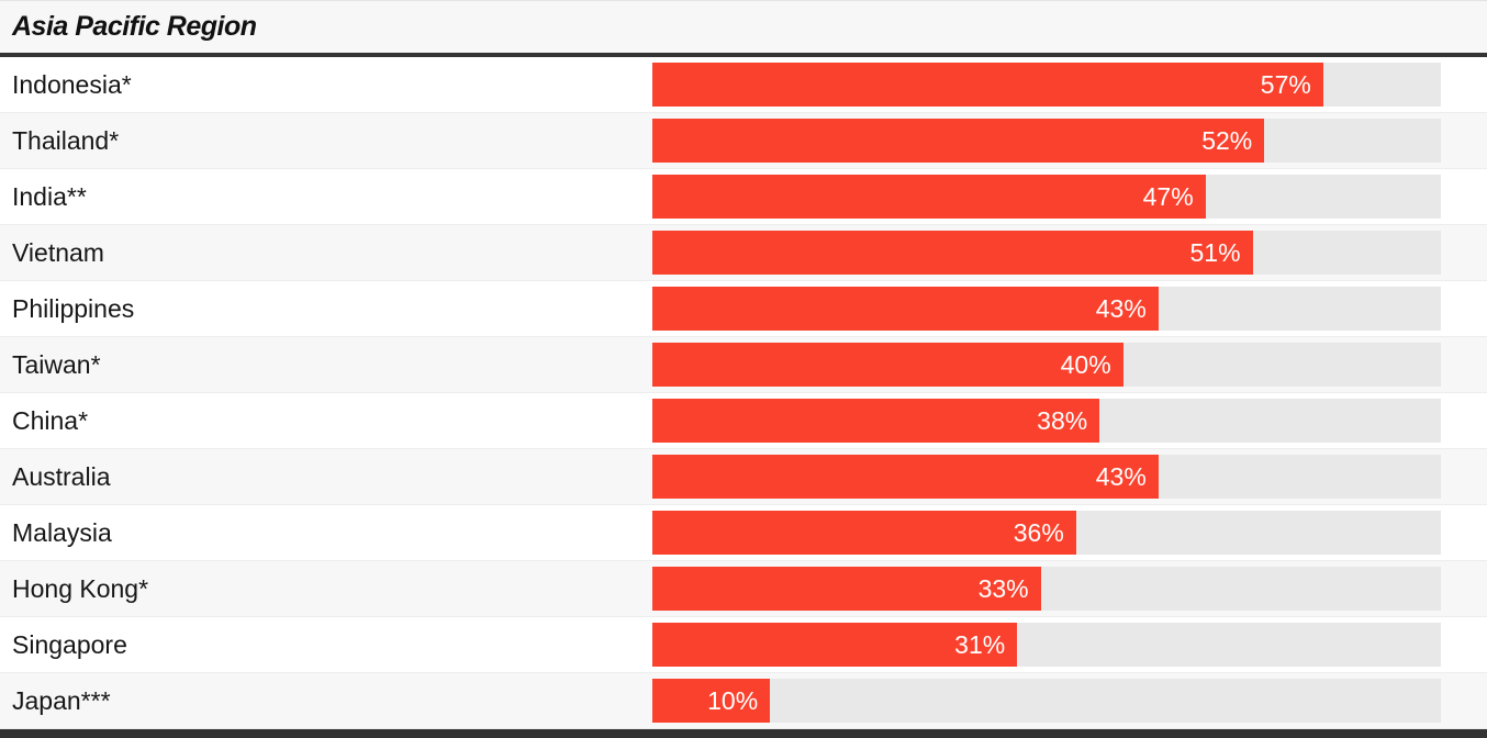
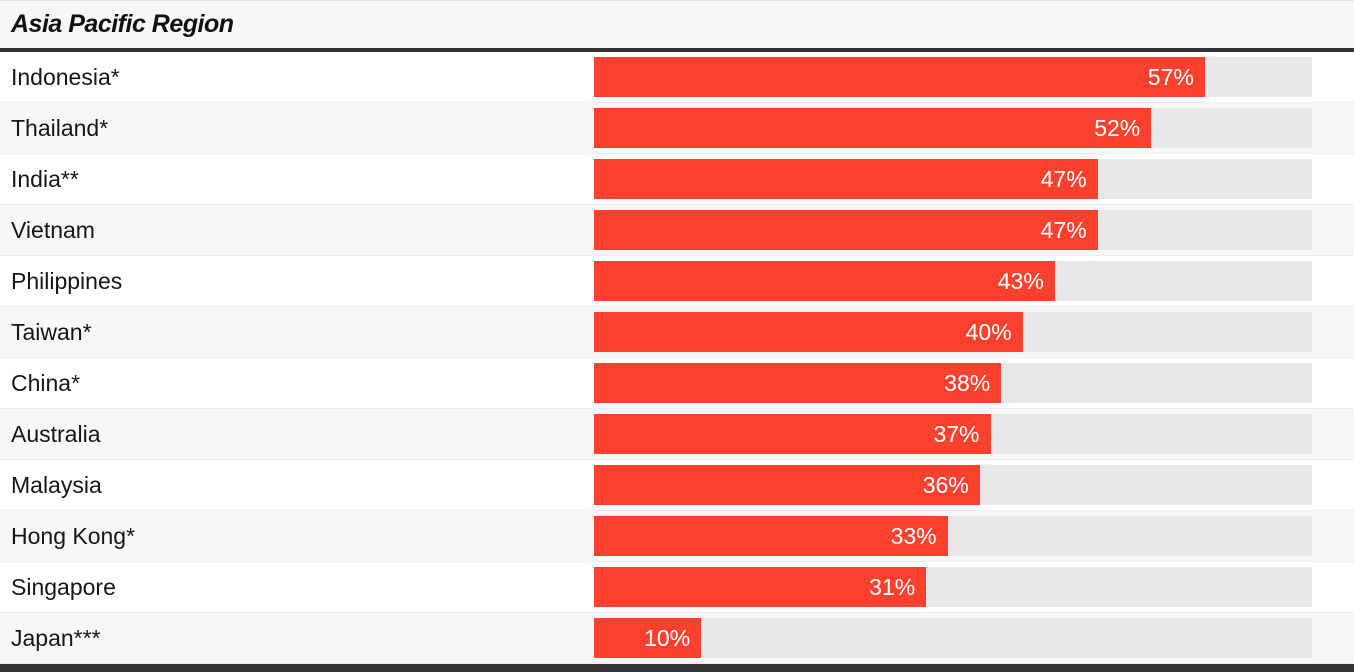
Vietnam: 51% -> 47%
Australia: 43% -> 37%
